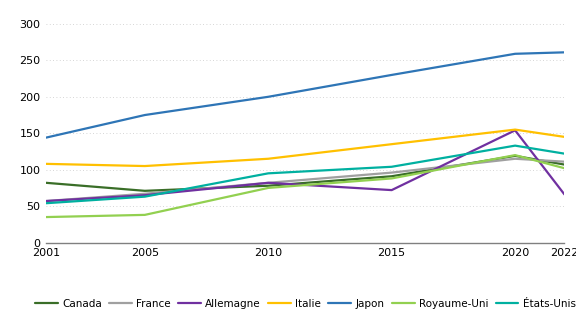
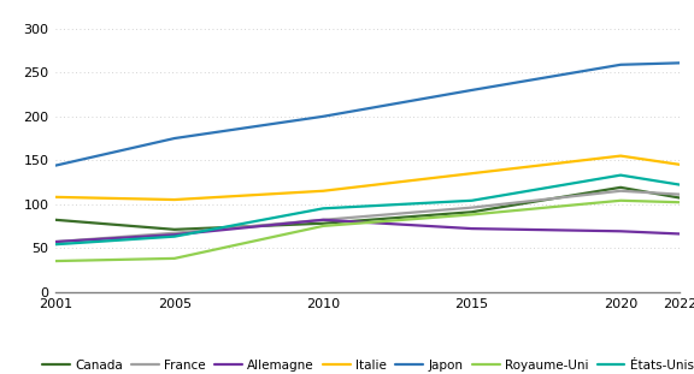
Allemagne/2020: 154 -> 69
Royaume-Uni/2020: 120 -> 104
